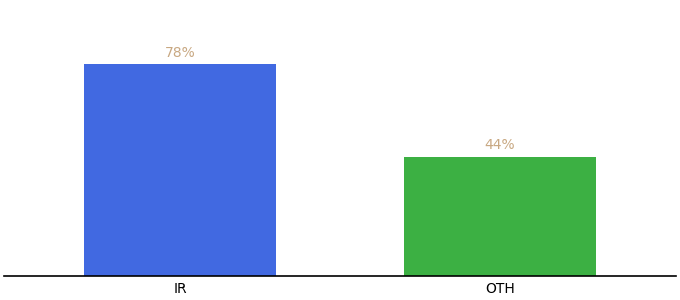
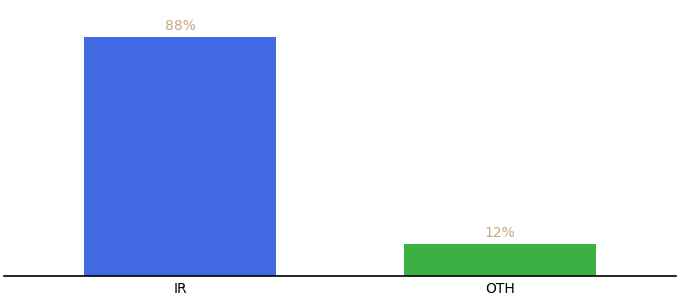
IR: 78% -> 88%
OTH: 44% -> 12%
